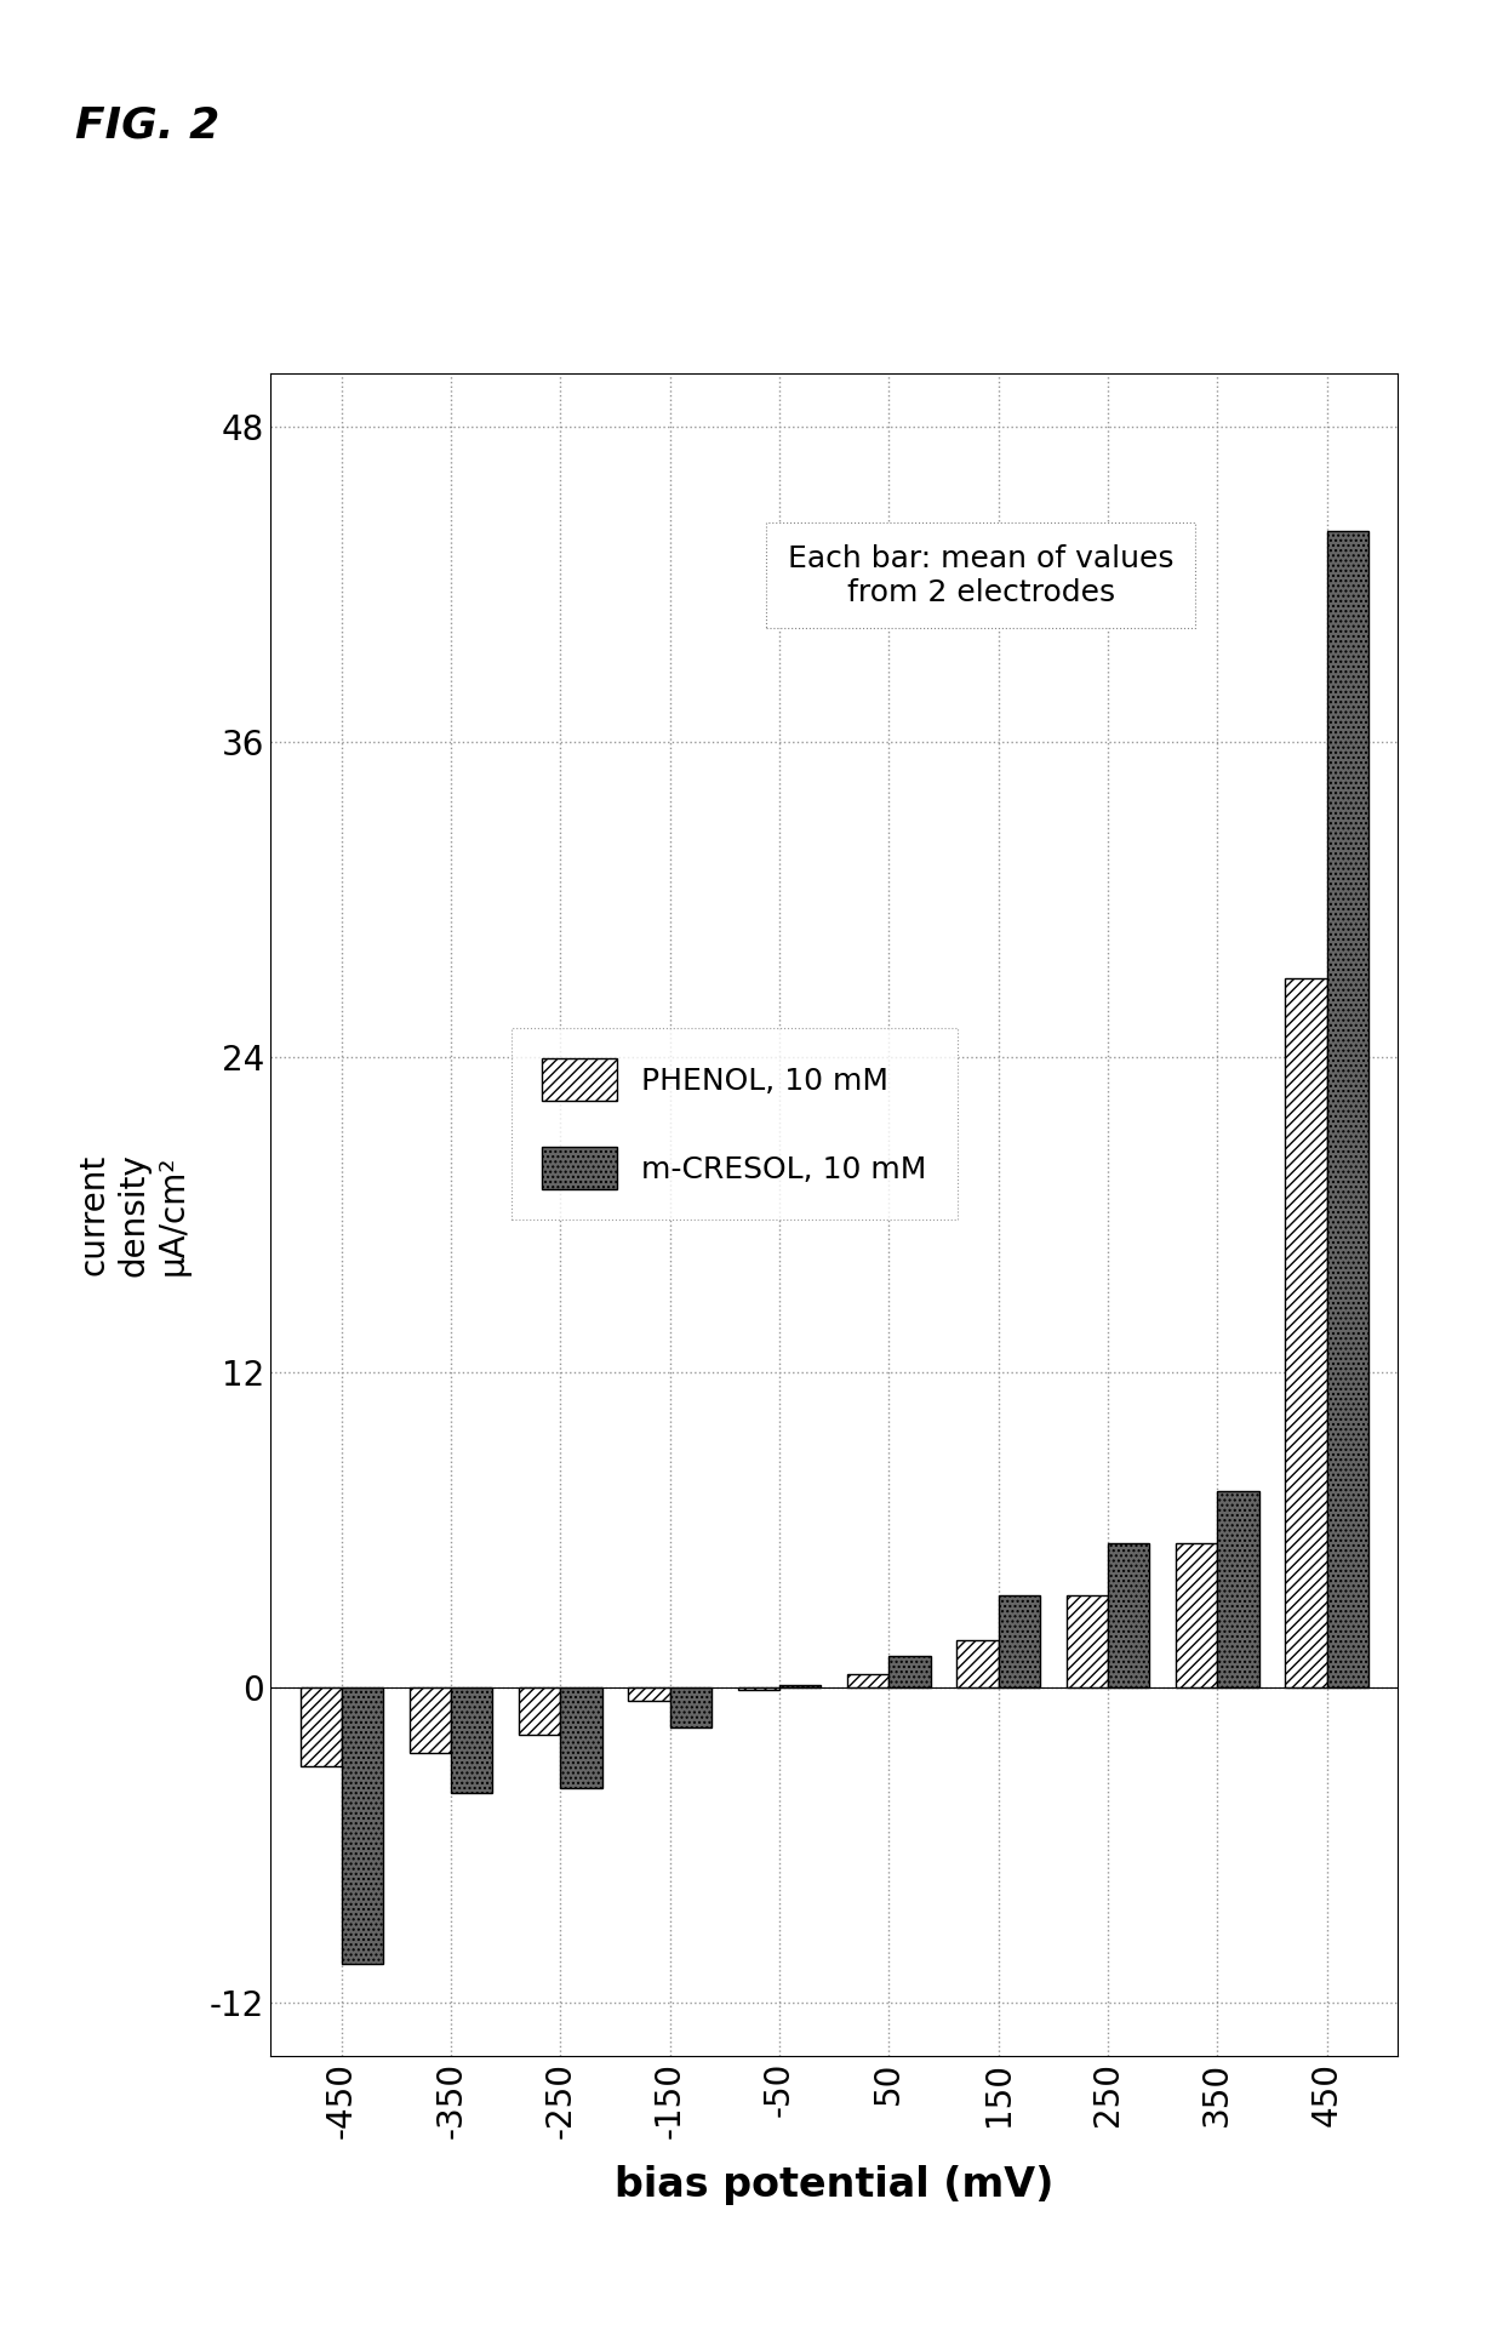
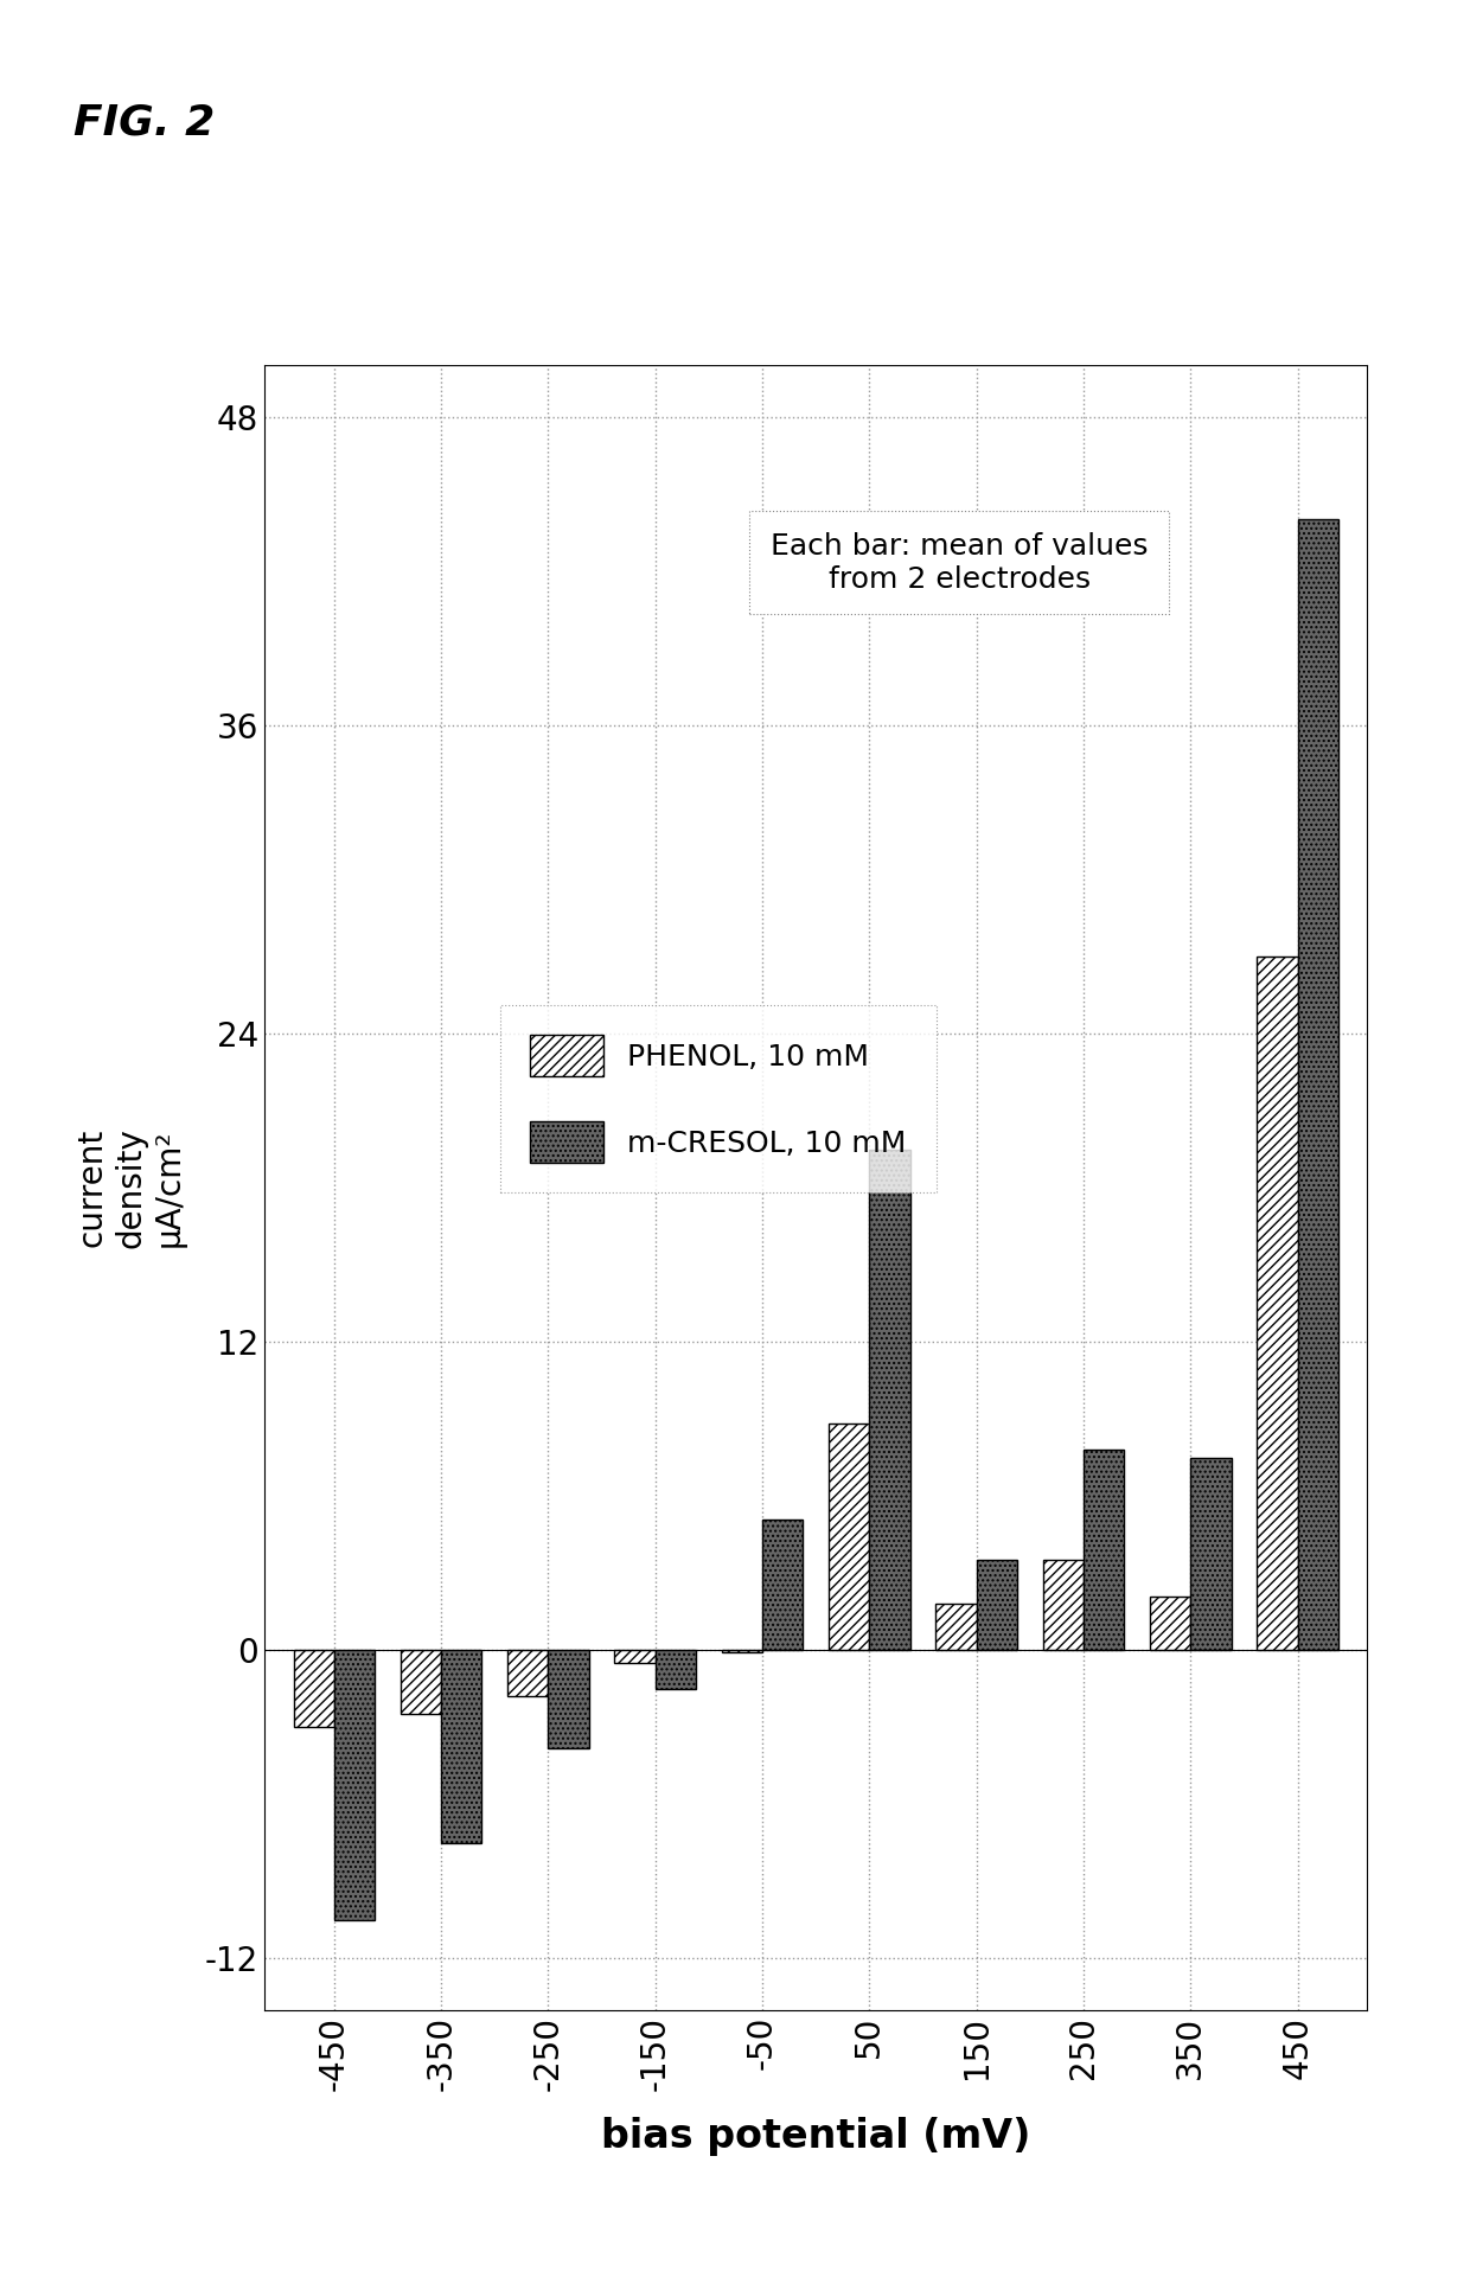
m-CRESOL, 10 mM/-350: -4.0 -> -7.5
m-CRESOL, 10 mM/-50: 0.1 -> 5.1
PHENOL, 10 mM/50: 0.5 -> 8.8
m-CRESOL, 10 mM/50: 1.2 -> 19.5
m-CRESOL, 10 mM/250: 5.5 -> 7.8
PHENOL, 10 mM/350: 5.5 -> 2.1
